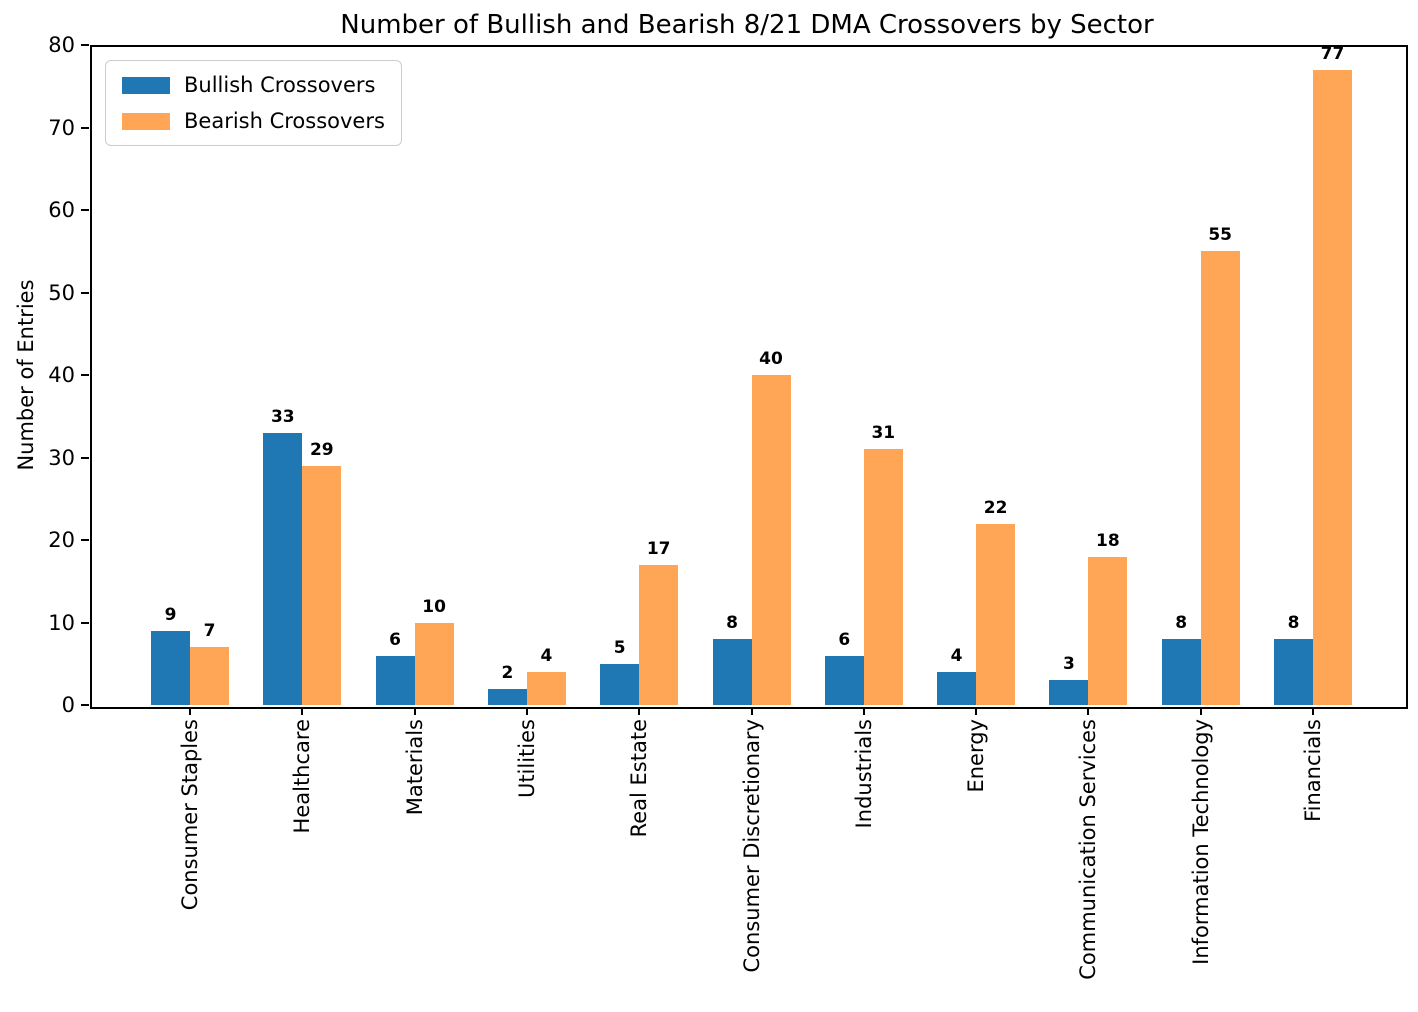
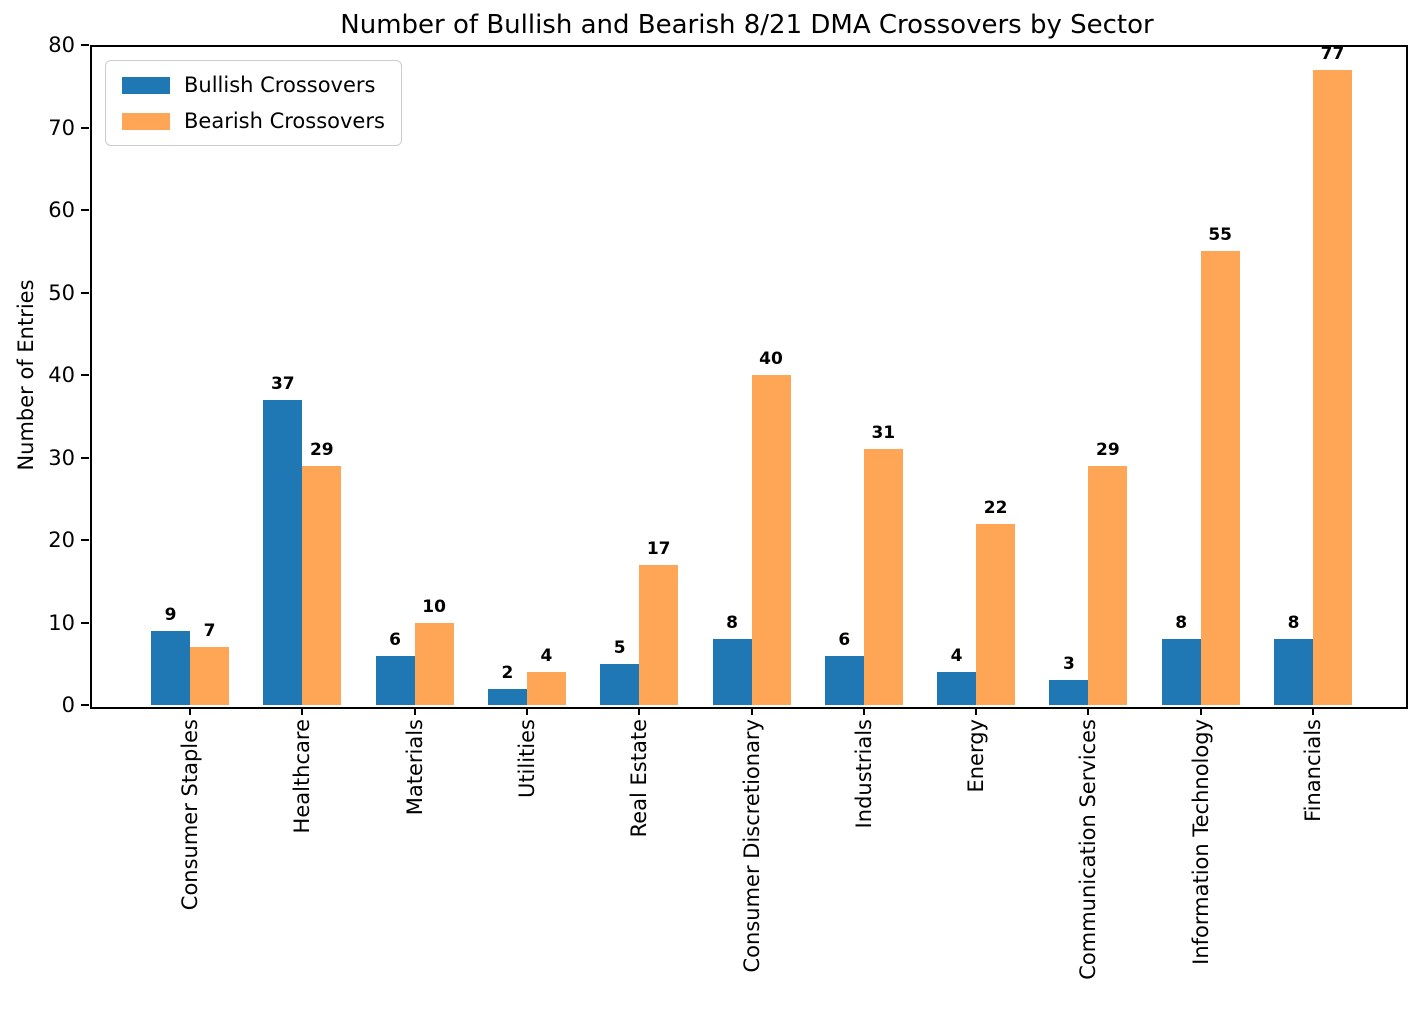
Bullish Crossovers/Healthcare: 33 -> 37
Bearish Crossovers/Communication Services: 18 -> 29
